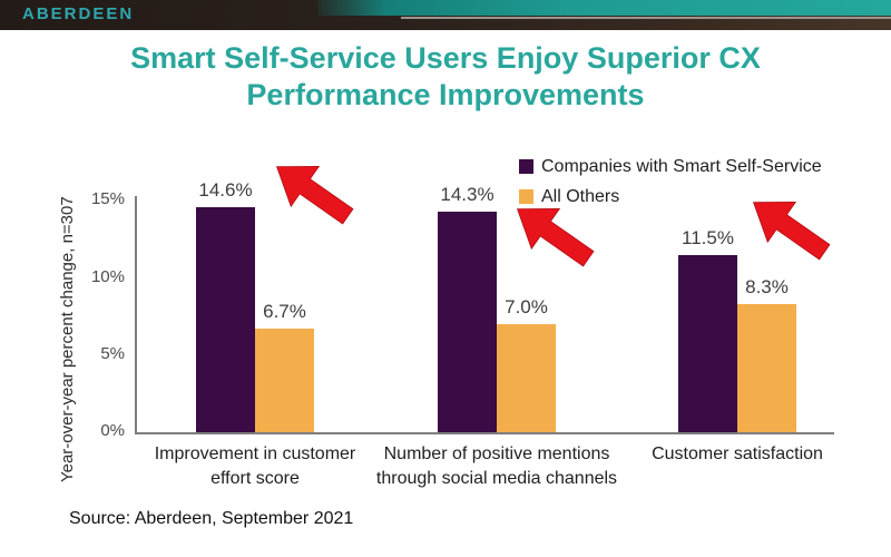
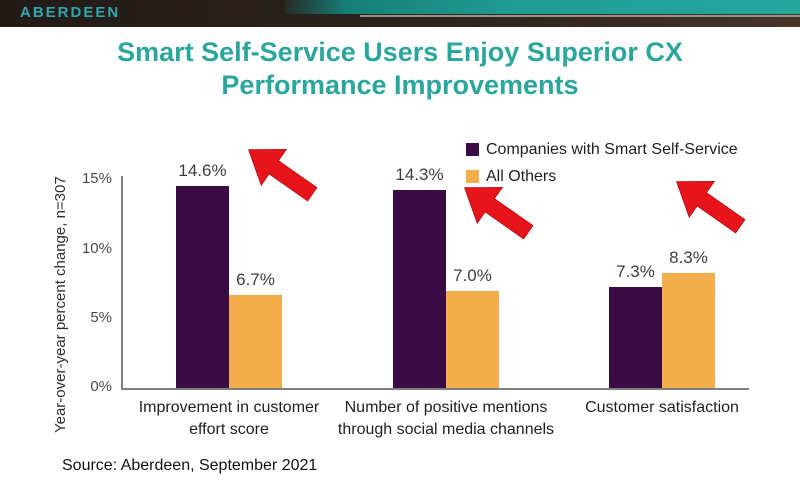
Companies with Smart Self-Service/Customer satisfaction: 11.5% -> 7.3%
